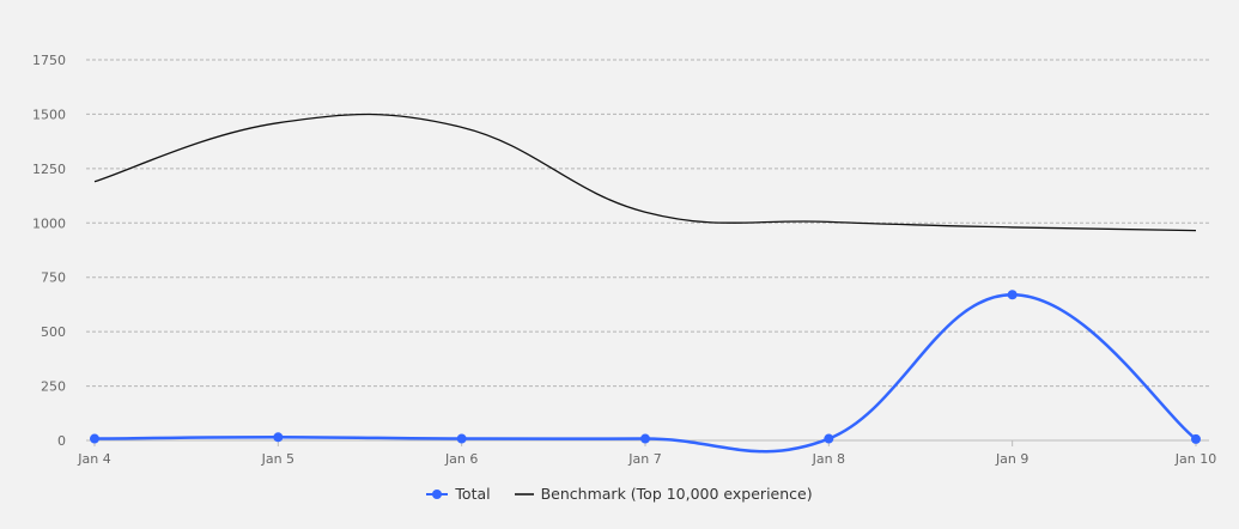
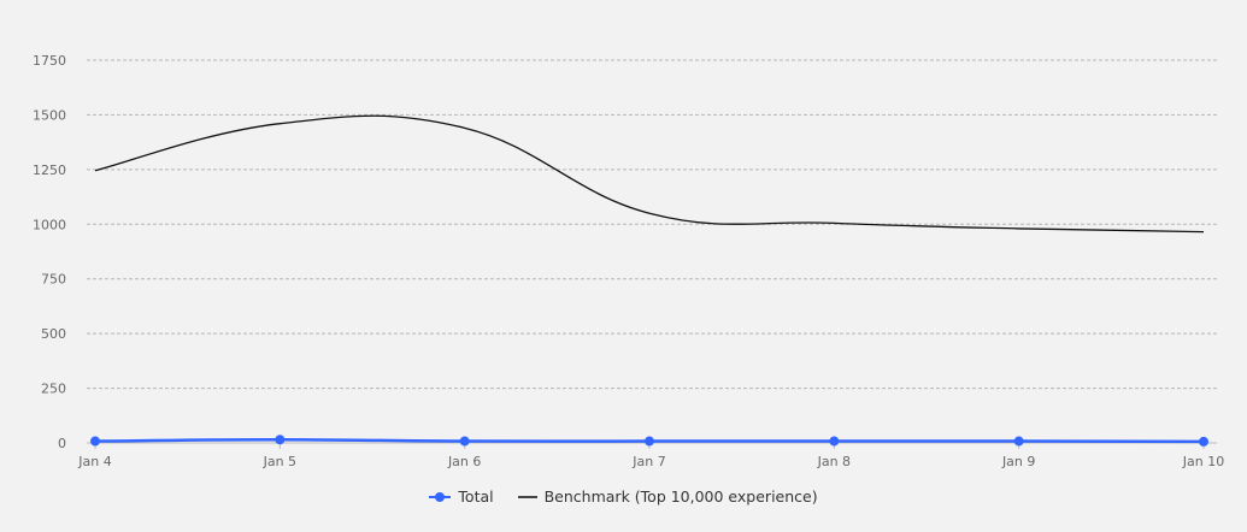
Benchmark (Top 10,000 experience)/Jan 4: 1190 -> 1240
Total/Jan 9: 670 -> 10
